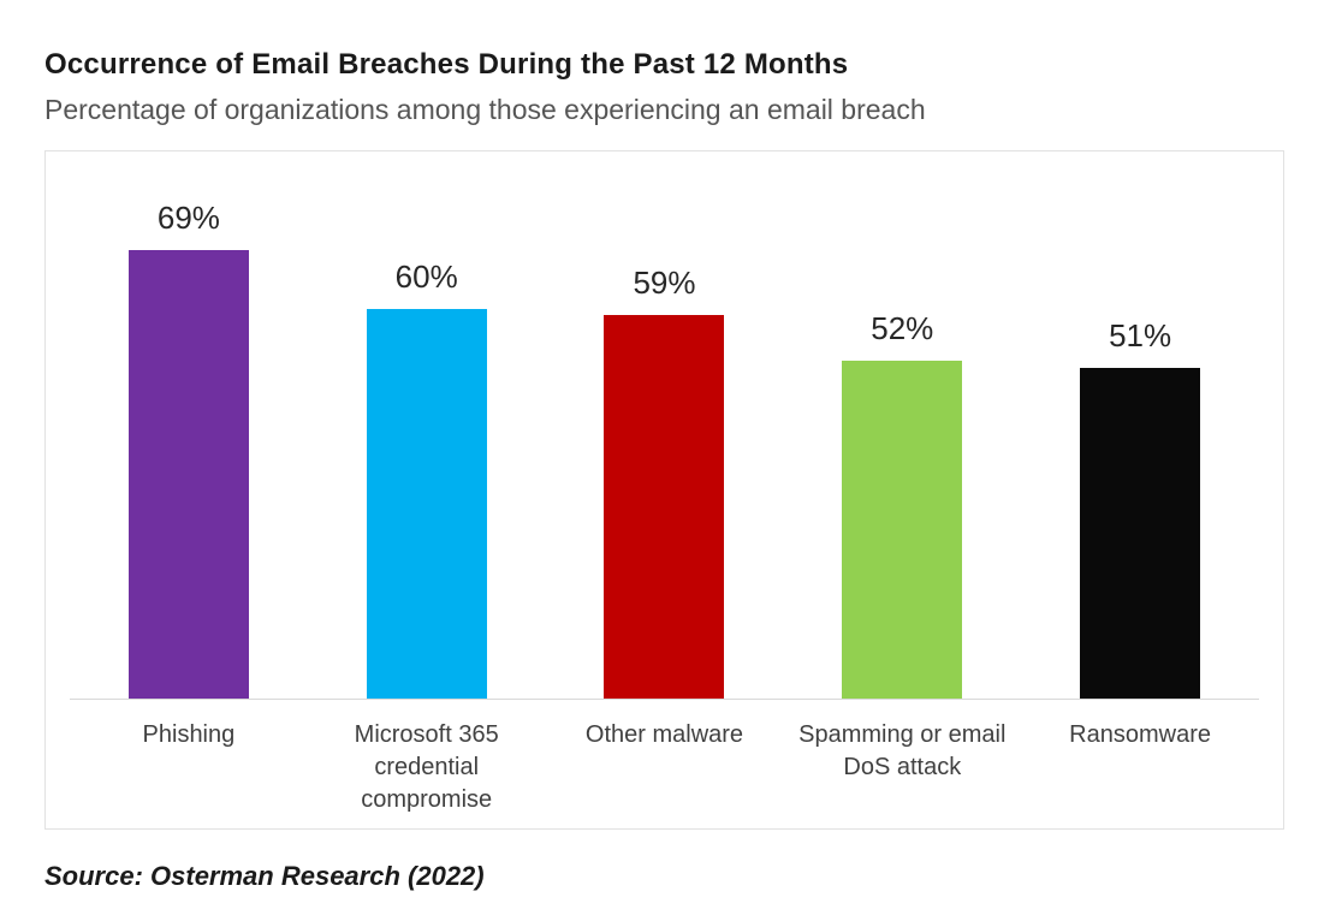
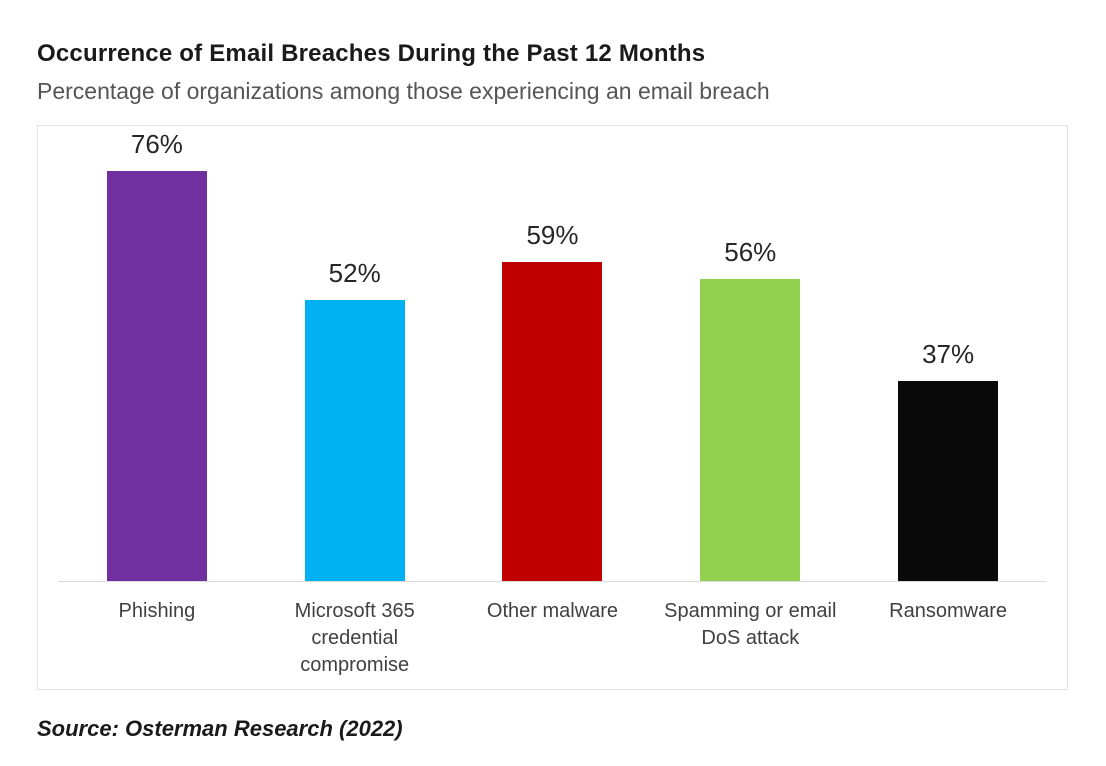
Phishing: 69% -> 76%
Microsoft 365 credential compromise: 60% -> 52%
Spamming or email DoS attack: 52% -> 56%
Ransomware: 51% -> 37%
